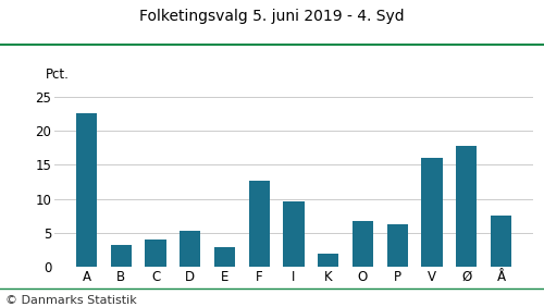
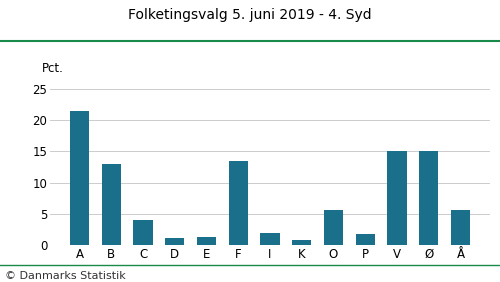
A: 22.6 -> 21.5
B: 3.2 -> 13.0
D: 5.4 -> 1.2
E: 3.0 -> 1.4
F: 12.6 -> 13.5
I: 9.6 -> 2.0
K: 2.0 -> 0.9
O: 6.8 -> 5.6
P: 6.2 -> 1.8
V: 16.0 -> 15.0
Ø: 17.8 -> 15.0
Å: 7.6 -> 5.7
